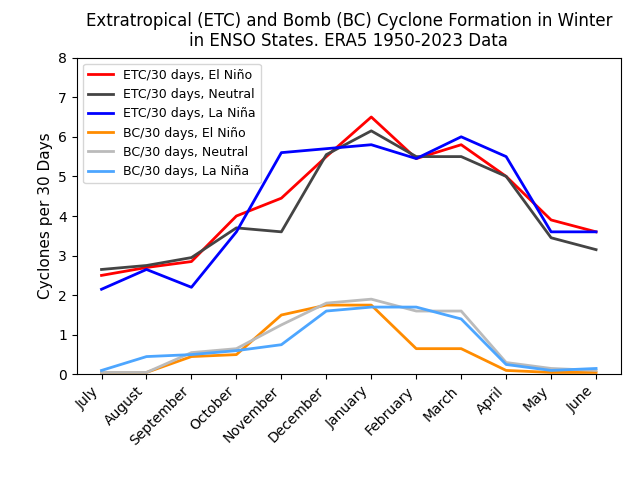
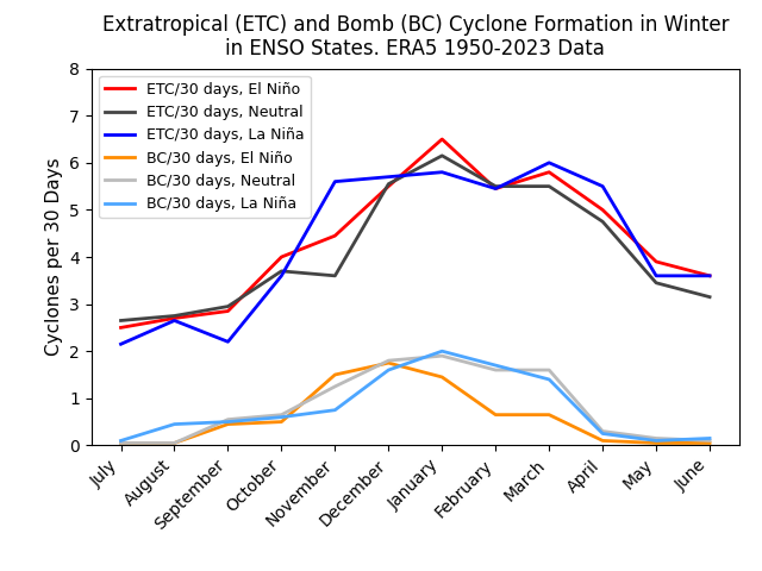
BC/30 days, El Niño/January: 1.75 -> 1.45
BC/30 days, La Niña/January: 1.70 -> 2.00
ETC/30 days, Neutral/April: 5.00 -> 4.75
